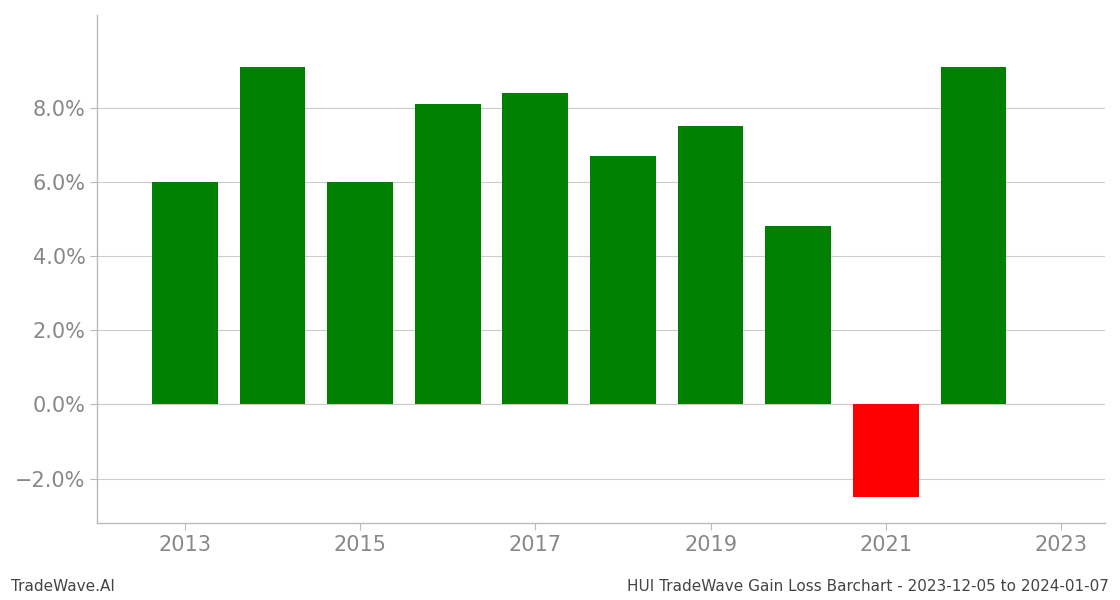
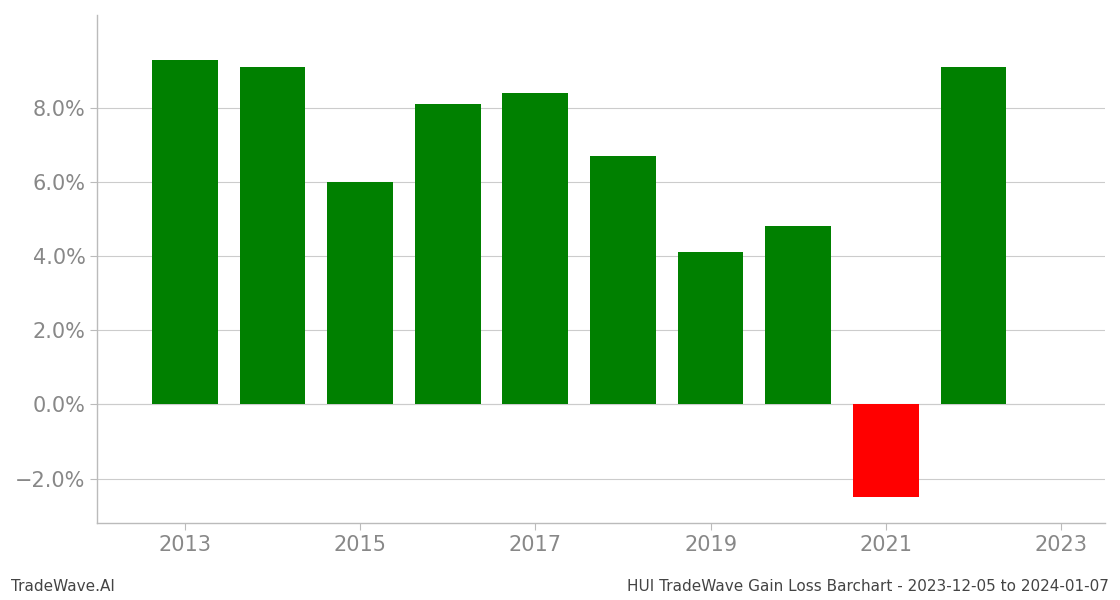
2013: 6.0% -> 9.3%
2019: 7.5% -> 4.1%
